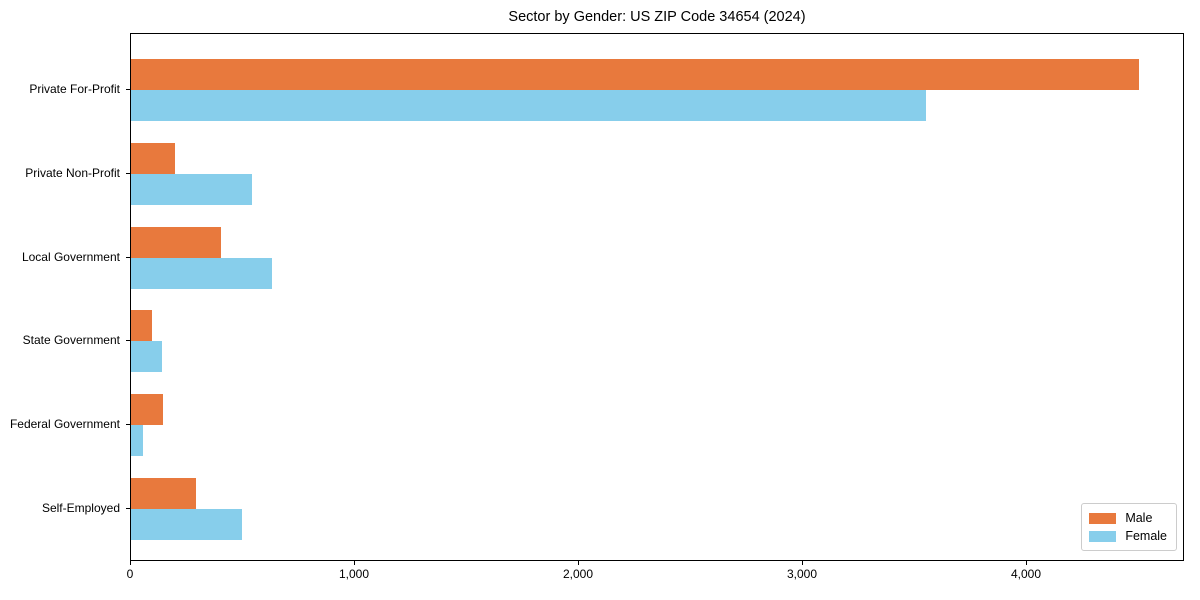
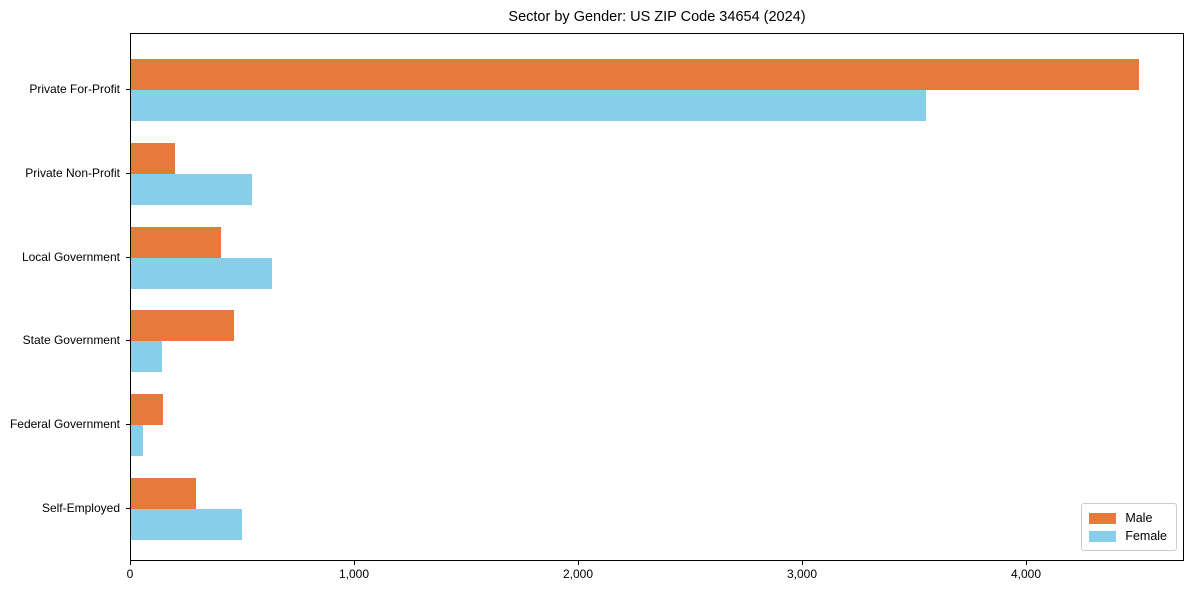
Male/State Government: 100 -> 460
